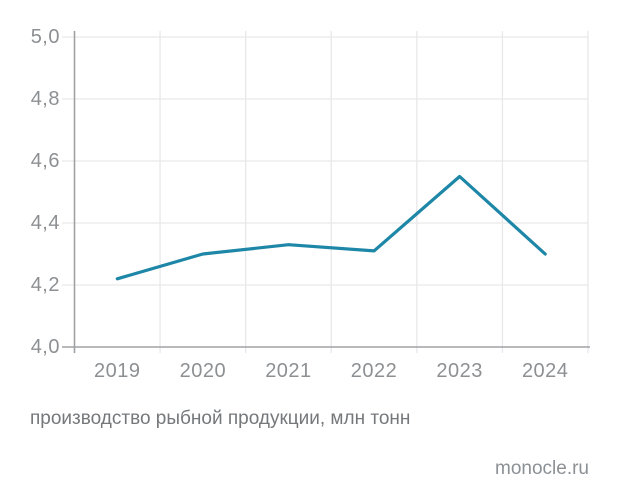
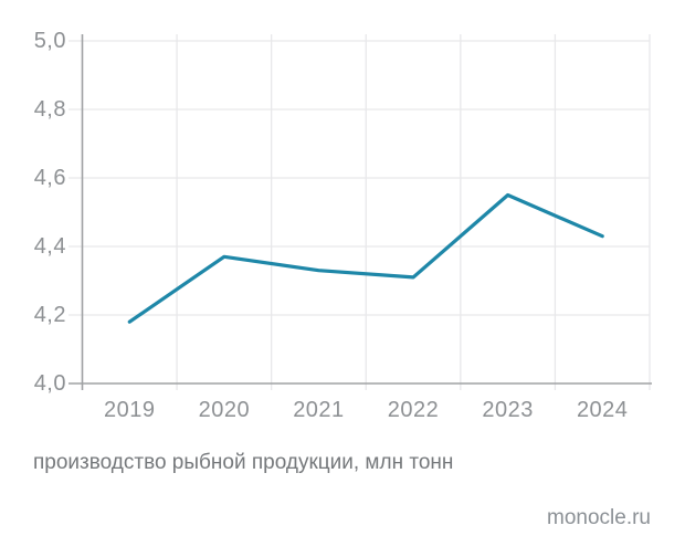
2019: 4,22 -> 4,18
2020: 4,30 -> 4,37
2024: 4,30 -> 4,43
